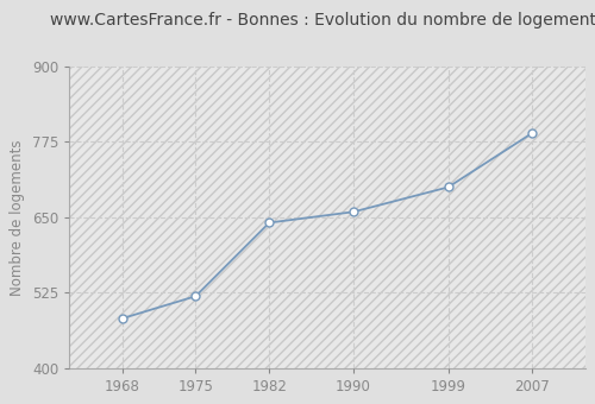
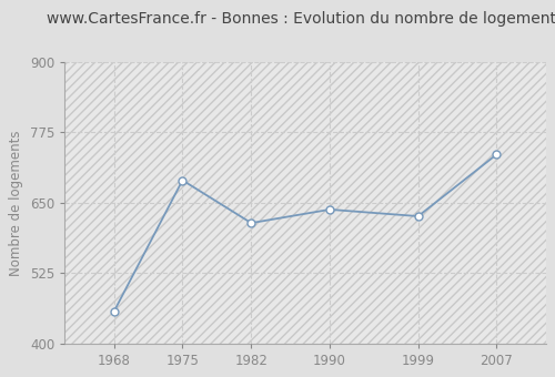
1968: 482 -> 456
1975: 519 -> 690
1982: 641 -> 614
1990: 659 -> 638
1999: 700 -> 626
2007: 790 -> 736
